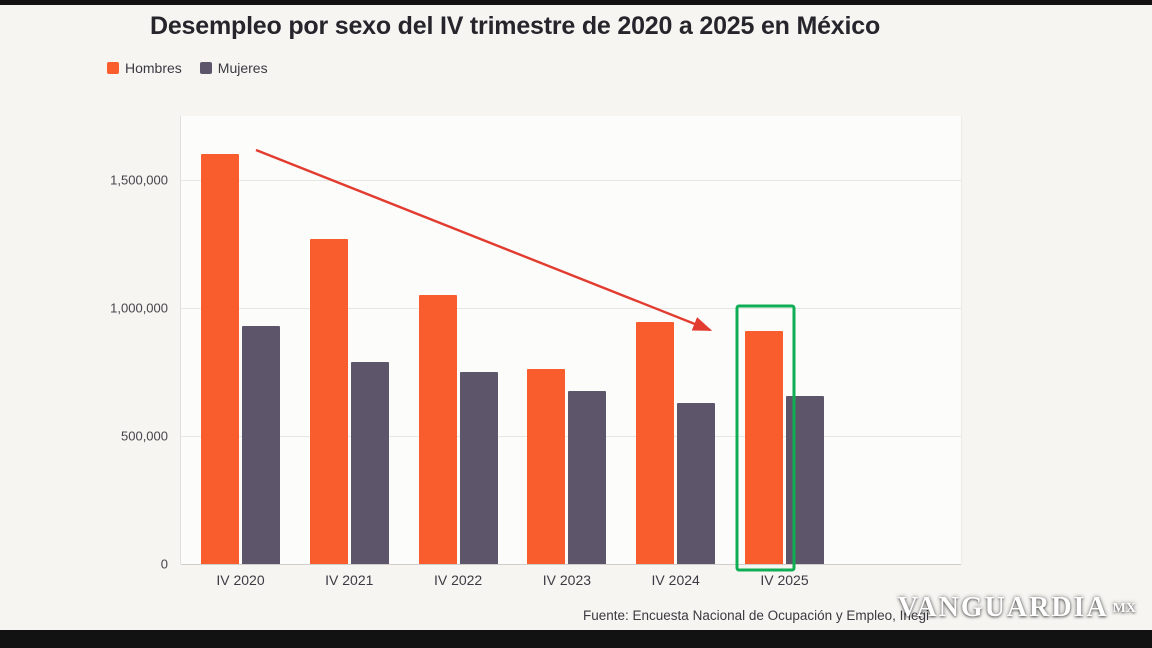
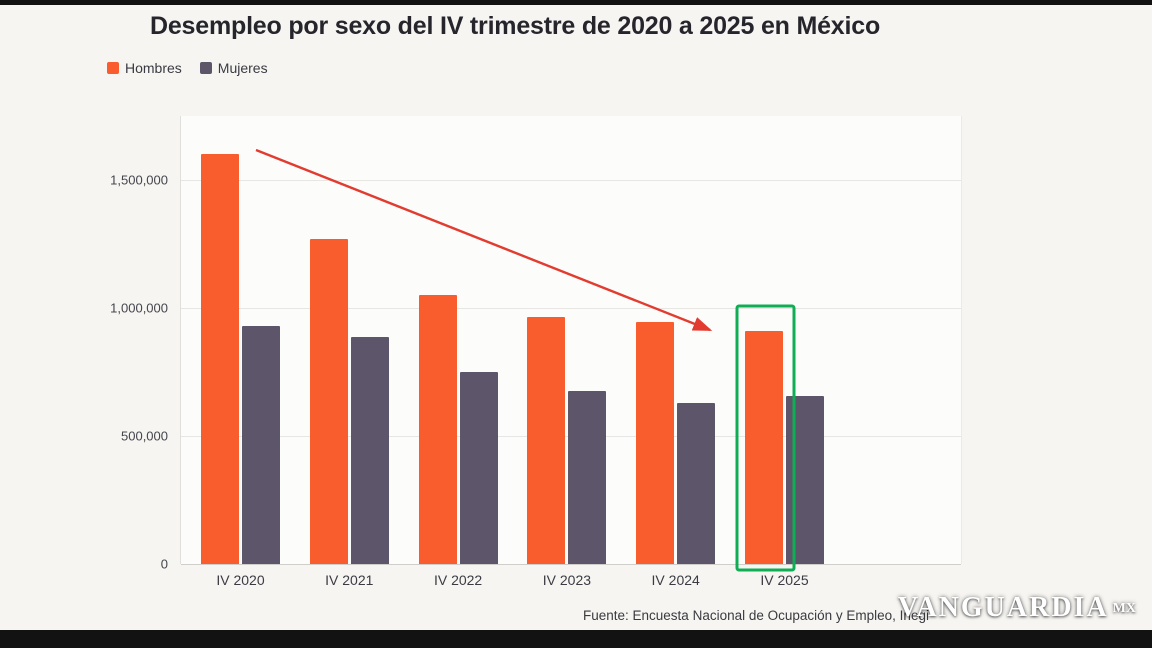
Mujeres/IV 2021: 790000 -> 880000
Hombres/IV 2023: 760000 -> 960000
